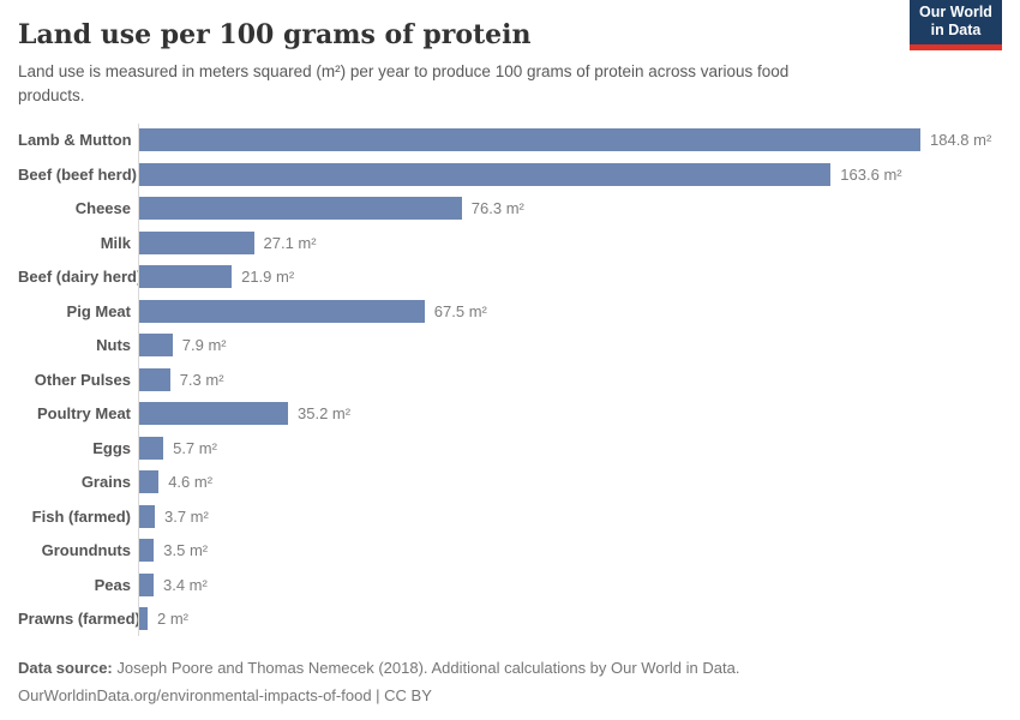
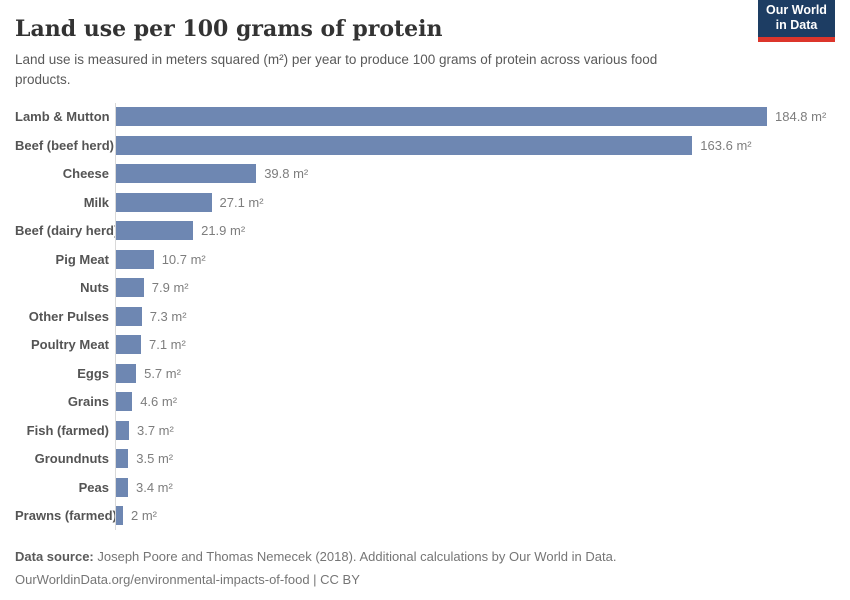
Cheese: 76.3 -> 39.8
Pig Meat: 67.5 -> 10.7
Poultry Meat: 35.2 -> 7.1
